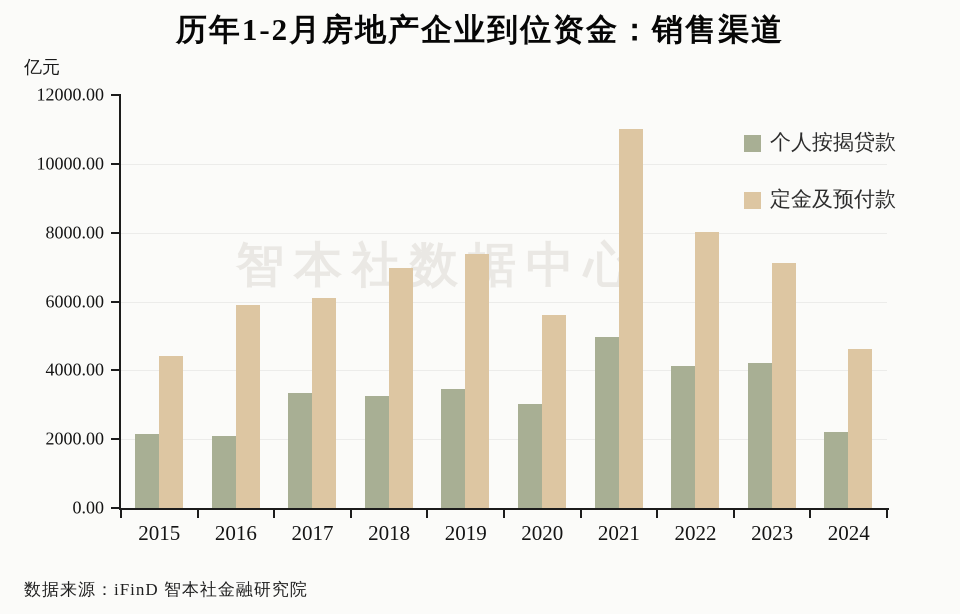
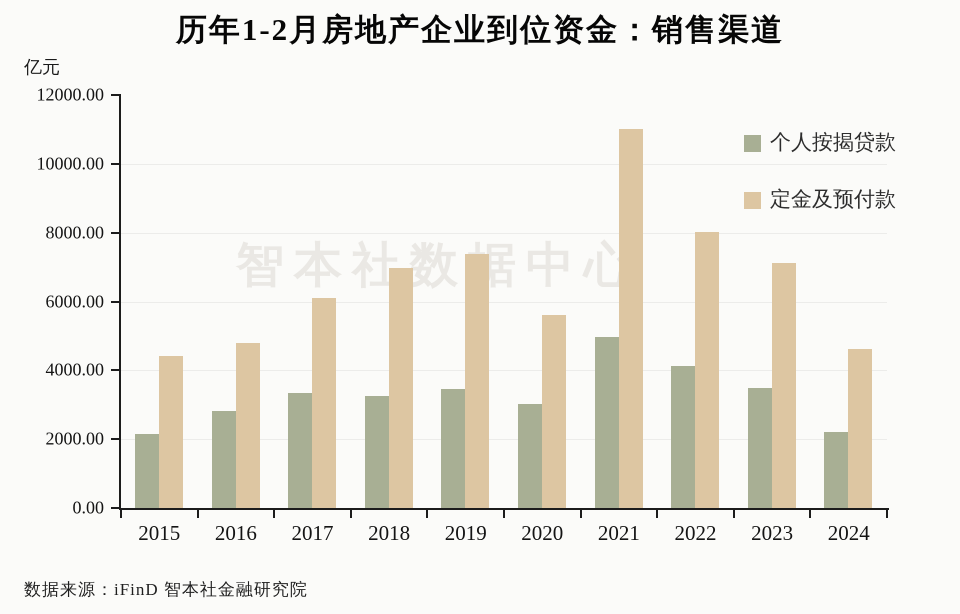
个人按揭贷款/2016: 2100 -> 2800
定金及预付款/2016: 5900 -> 4800
个人按揭贷款/2023: 4200 -> 3500
